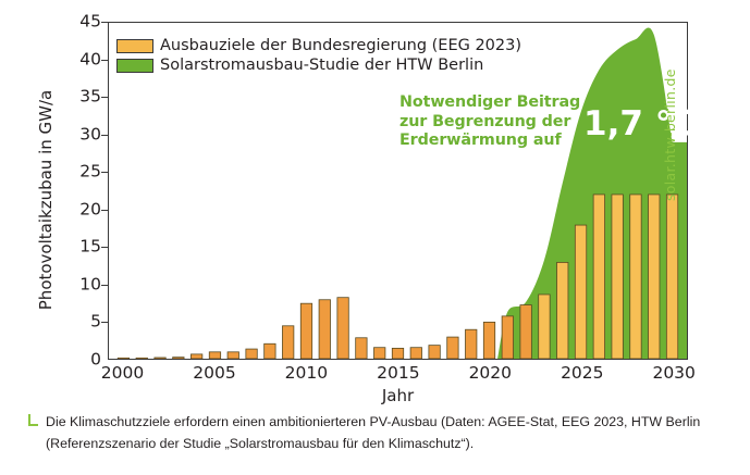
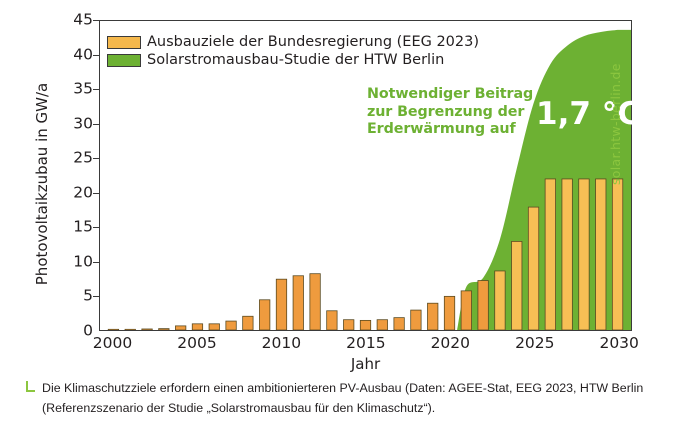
Solarstromausbau-Studie der HTW Berlin/2030: 29 -> 44
